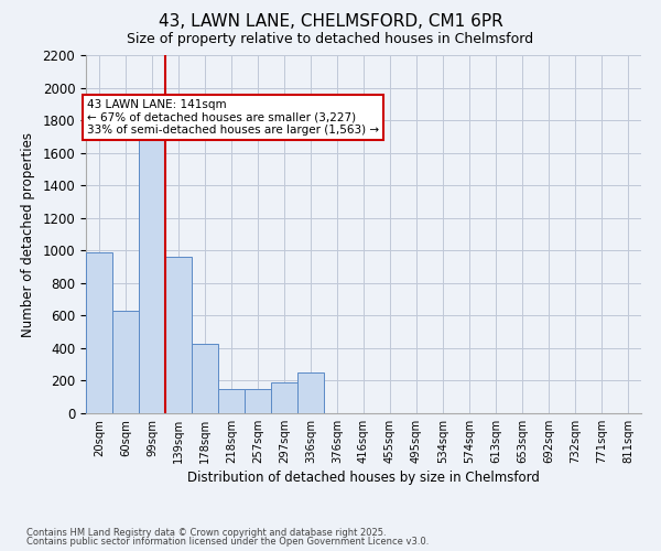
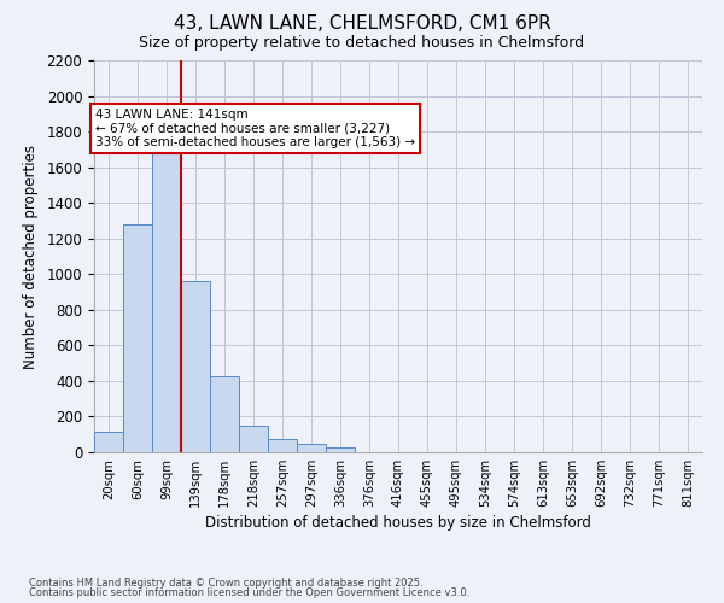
20sqm: 990 -> 120
60sqm: 630 -> 1280
257sqm: 150 -> 80
297sqm: 190 -> 40
336sqm: 250 -> 30
